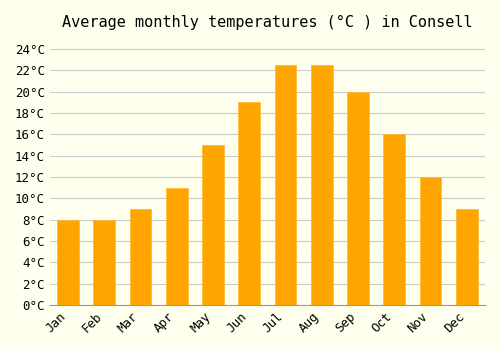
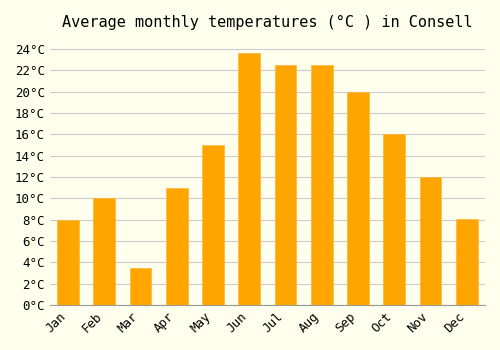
Feb: 8.0°C -> 10.0°C
Mar: 9.0°C -> 3.5°C
Jun: 19.0°C -> 23.6°C
Dec: 9.0°C -> 8.1°C
